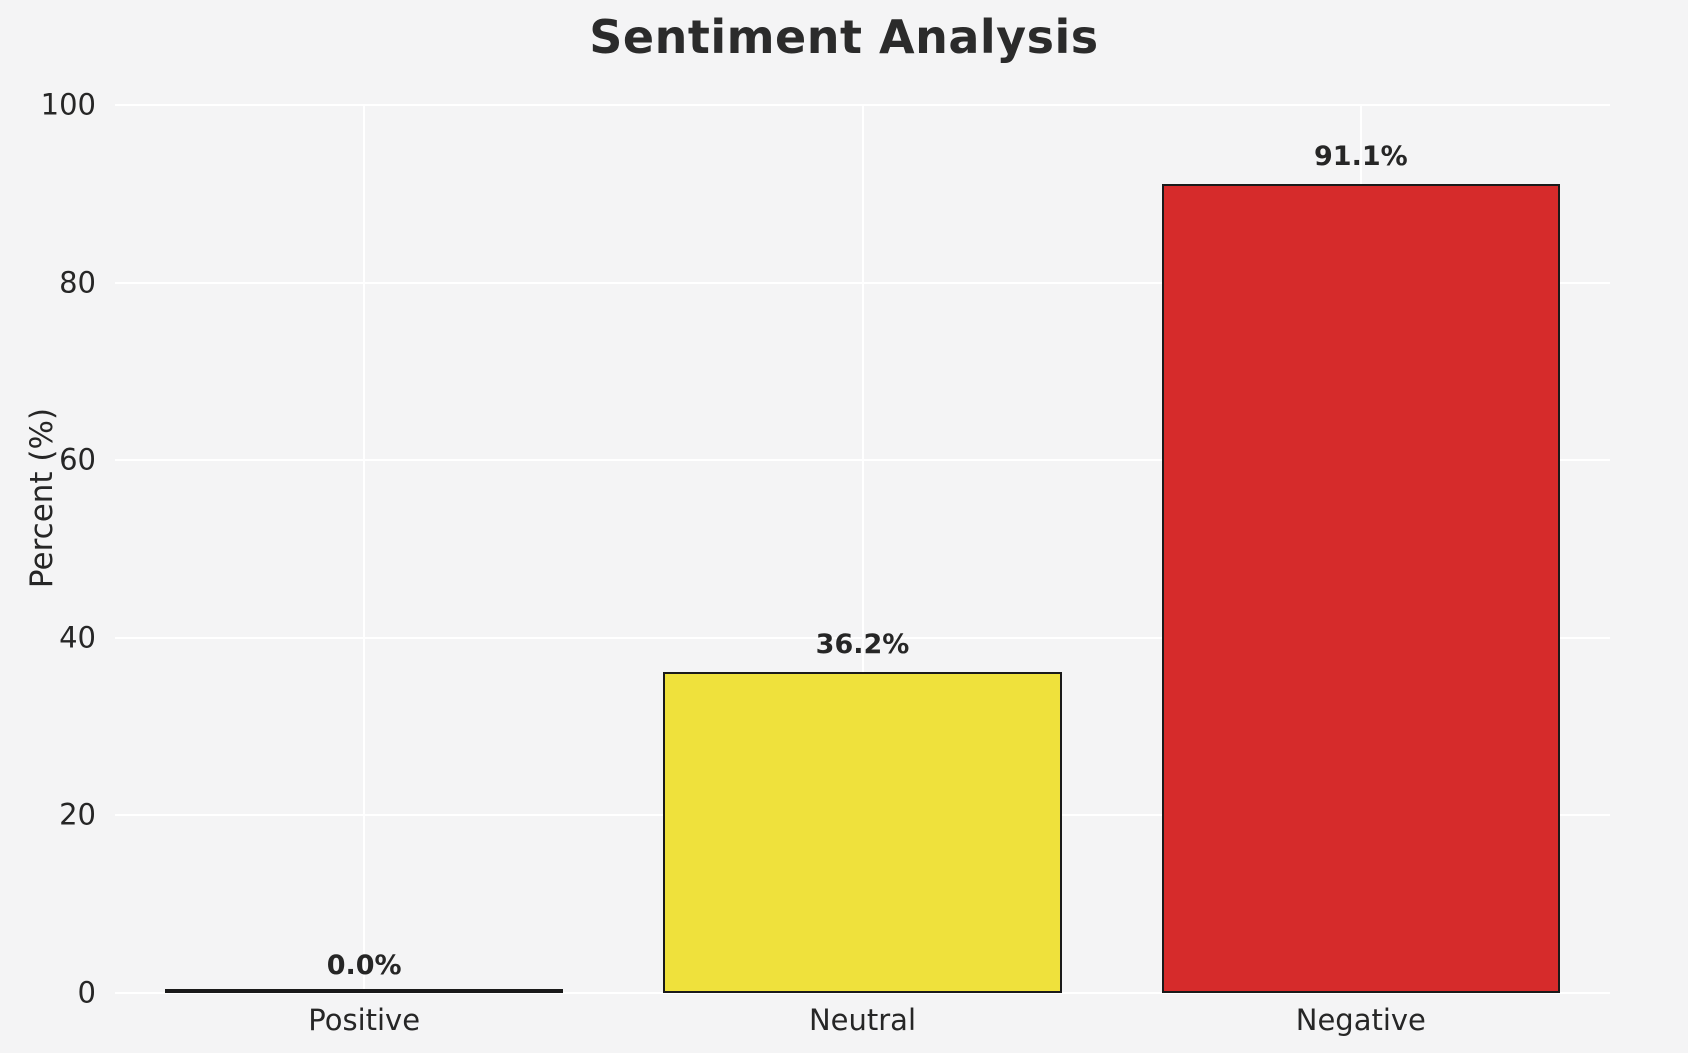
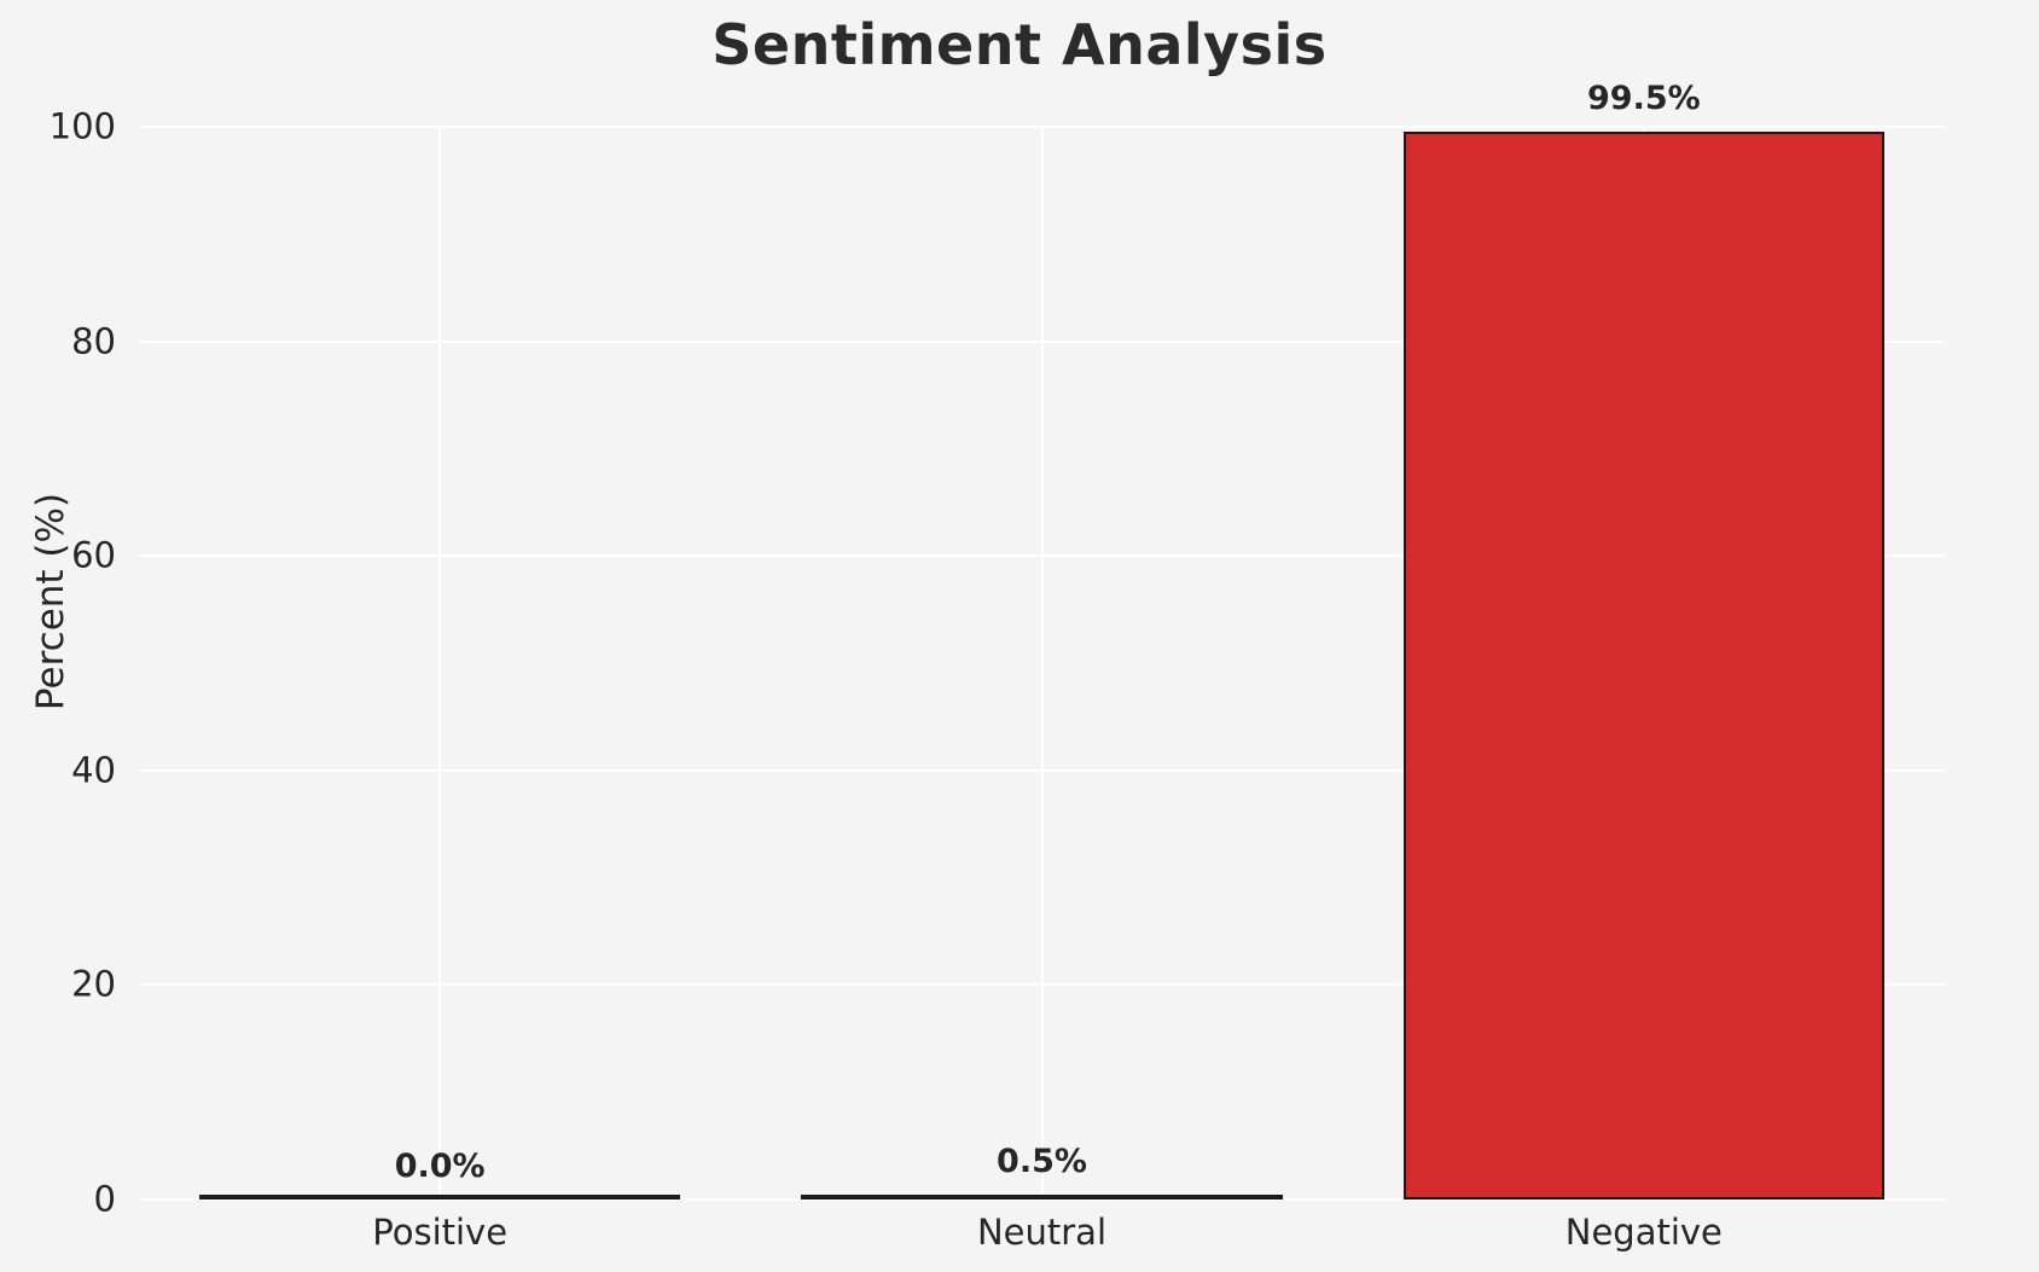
Neutral: 36.2% -> 0.5%
Negative: 91.1% -> 99.5%
